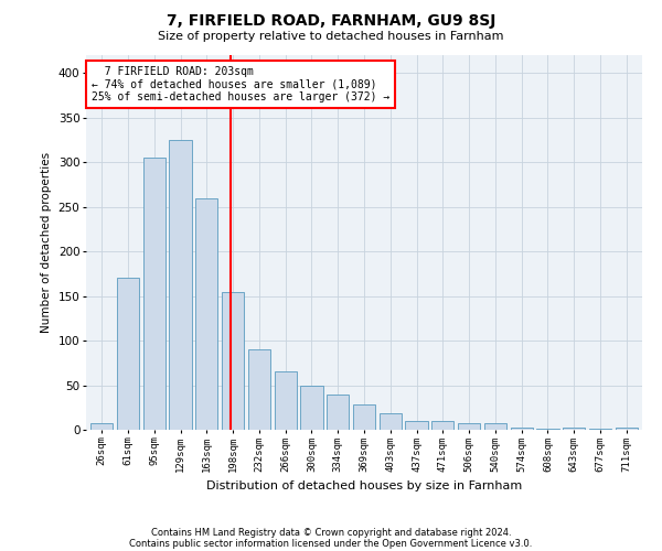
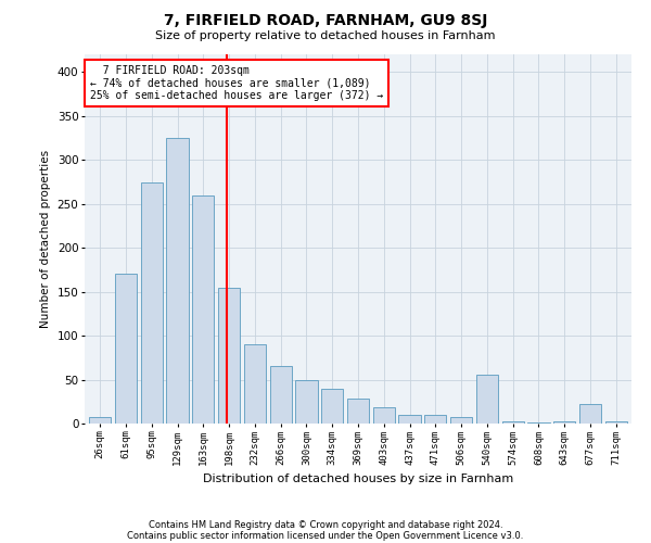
95sqm: 305 -> 274
540sqm: 8 -> 56
677sqm: 1 -> 22
